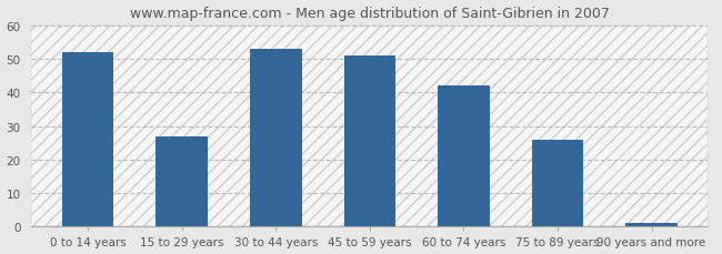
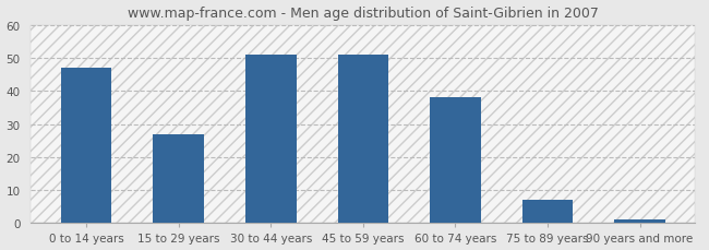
0 to 14 years: 52 -> 47
30 to 44 years: 53 -> 51
60 to 74 years: 42 -> 38
75 to 89 years: 26 -> 7
